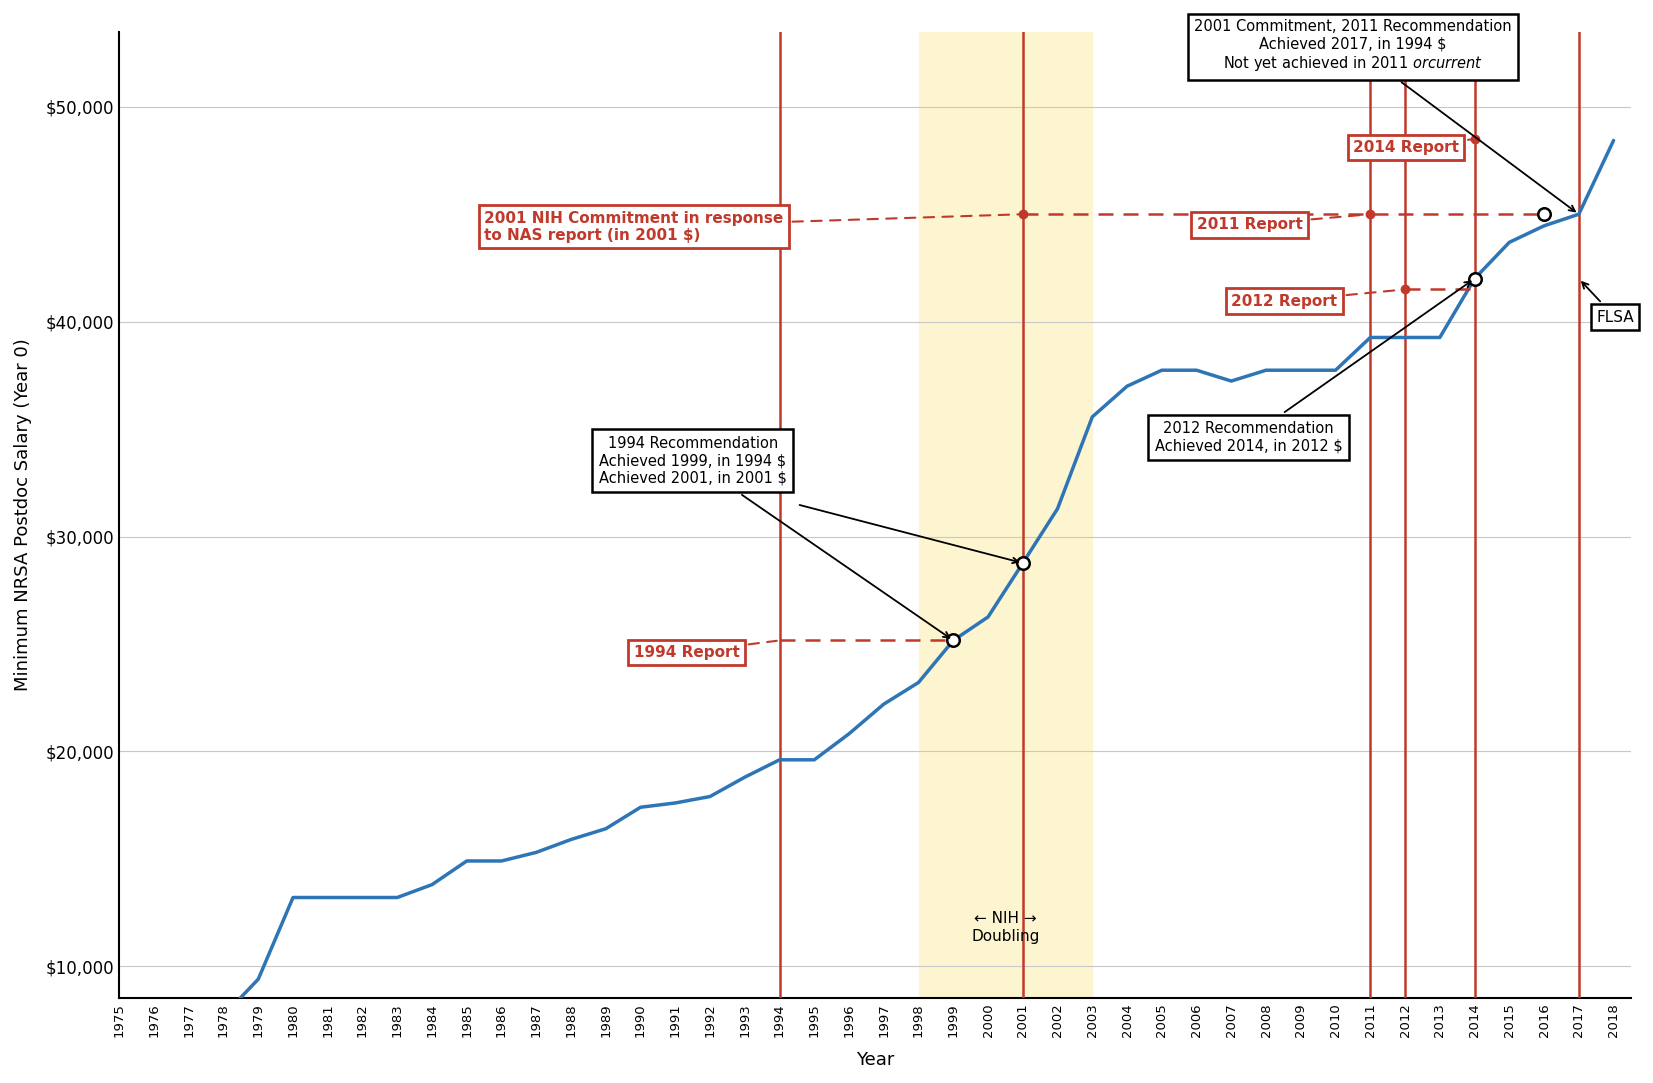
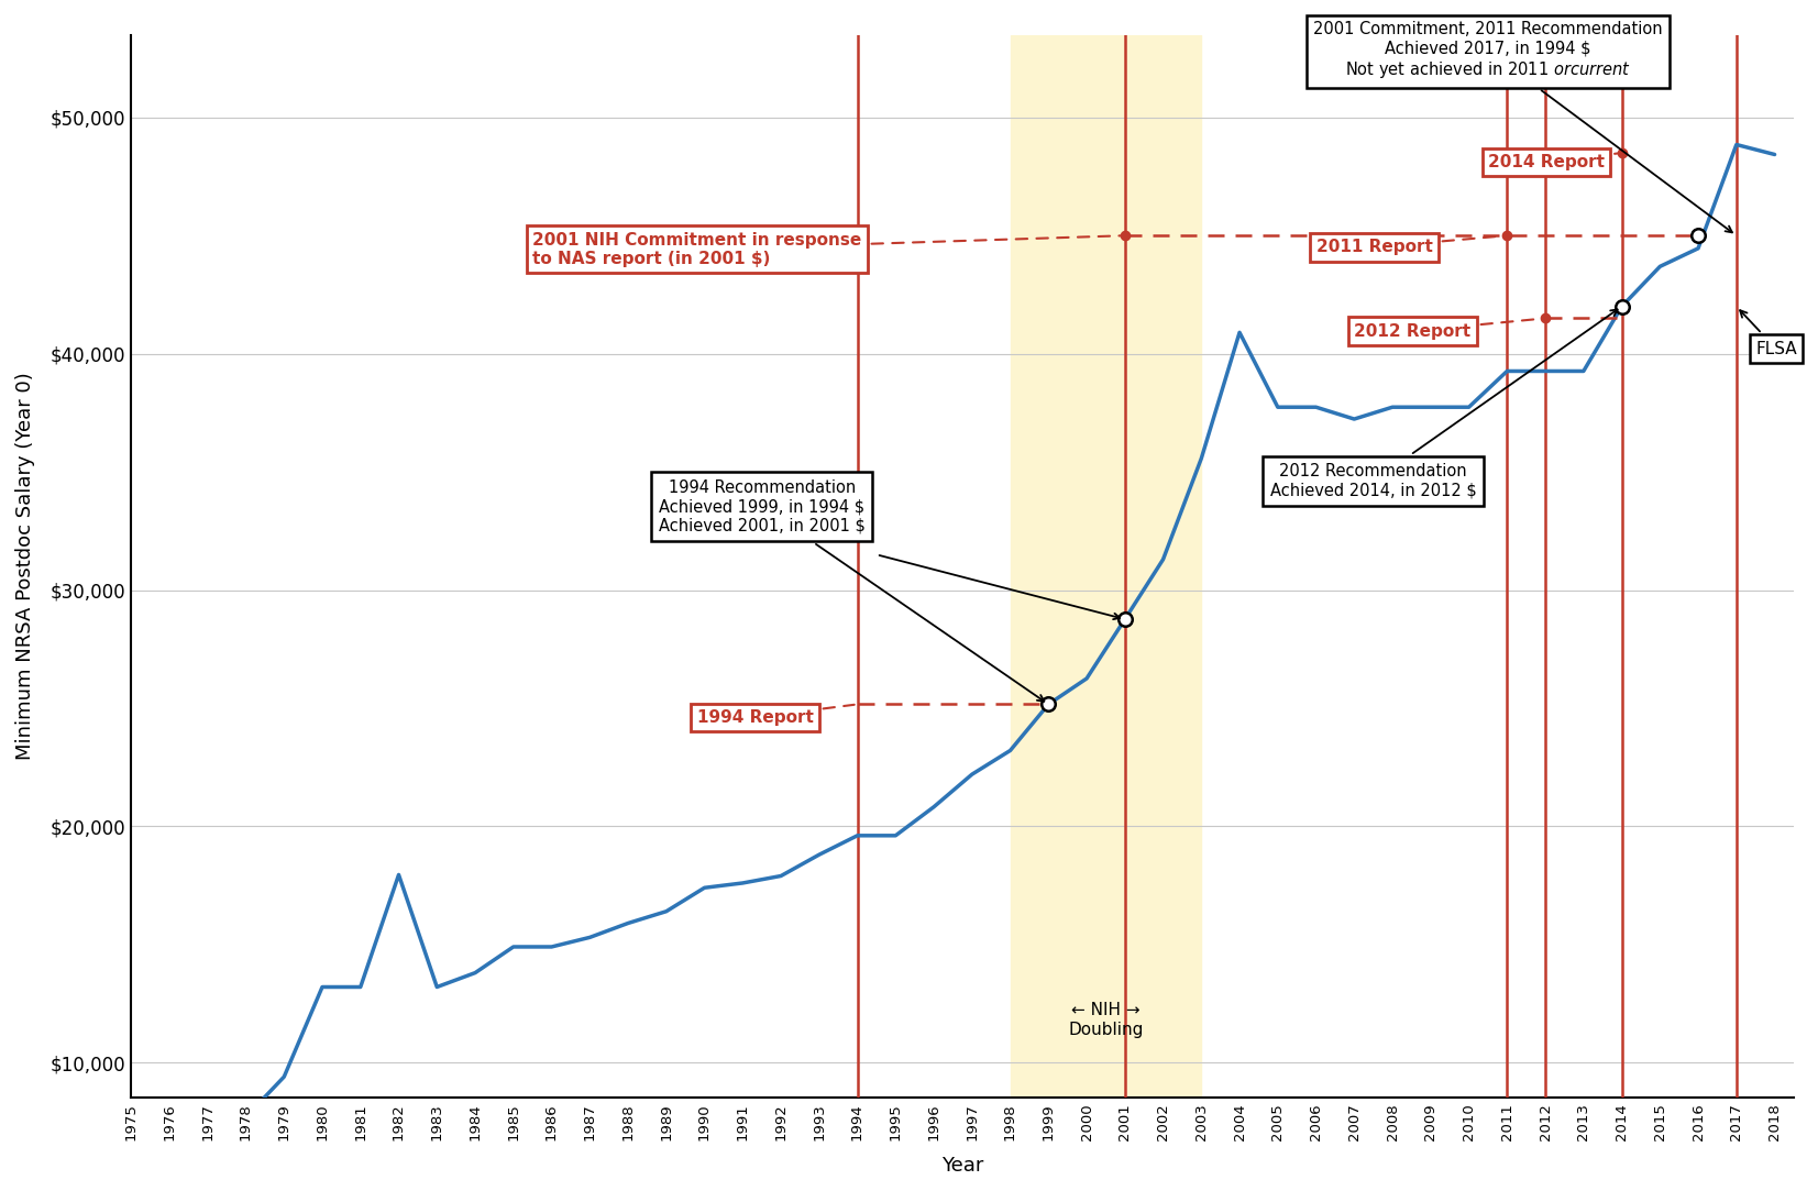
1982: $13,200 -> $17,950
2004: $37,000 -> $40,900
2017: $45,000 -> $48,850
